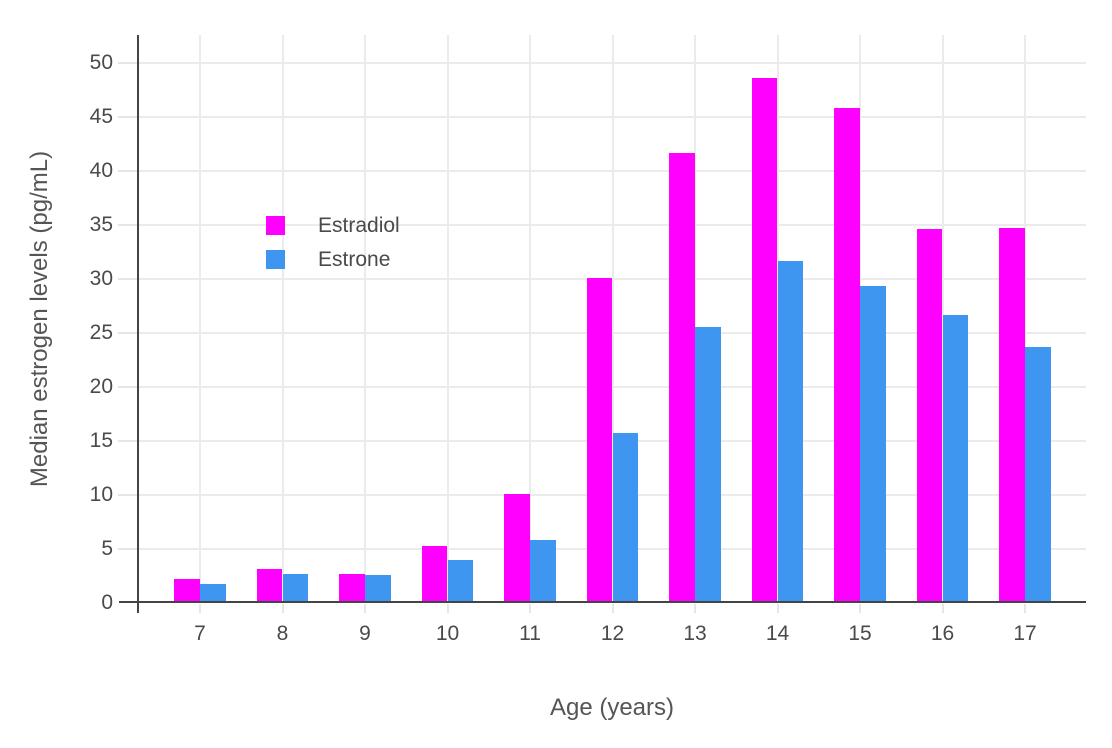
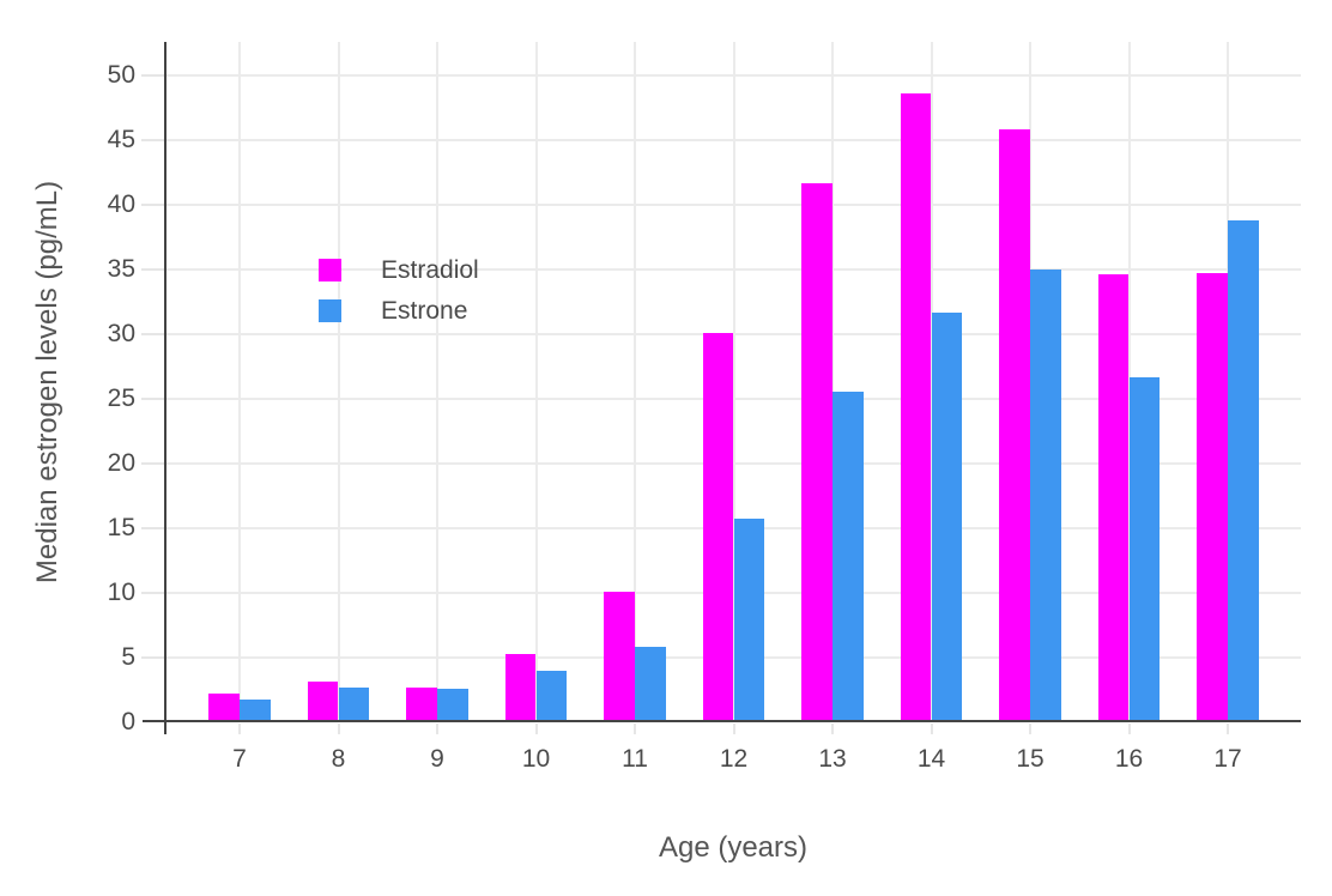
Estrone/15: 29.3 -> 35.0
Estrone/17: 23.7 -> 38.8
